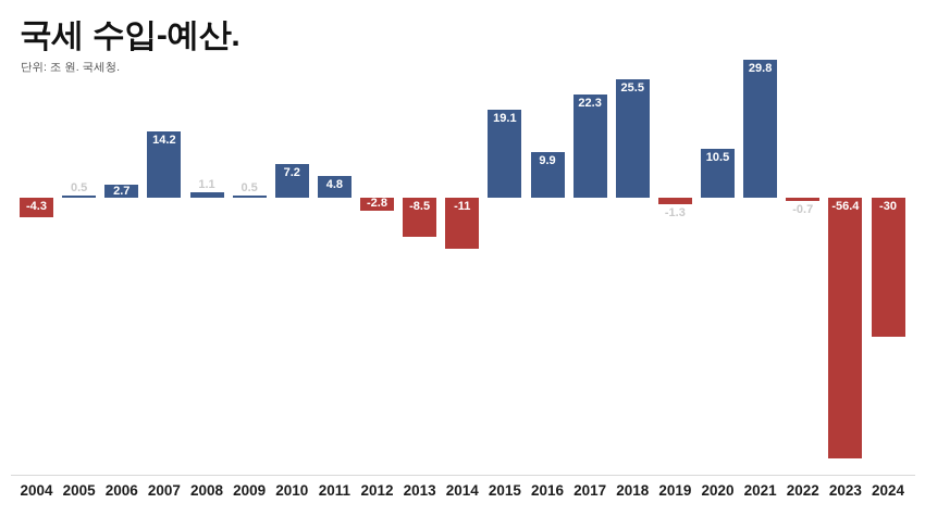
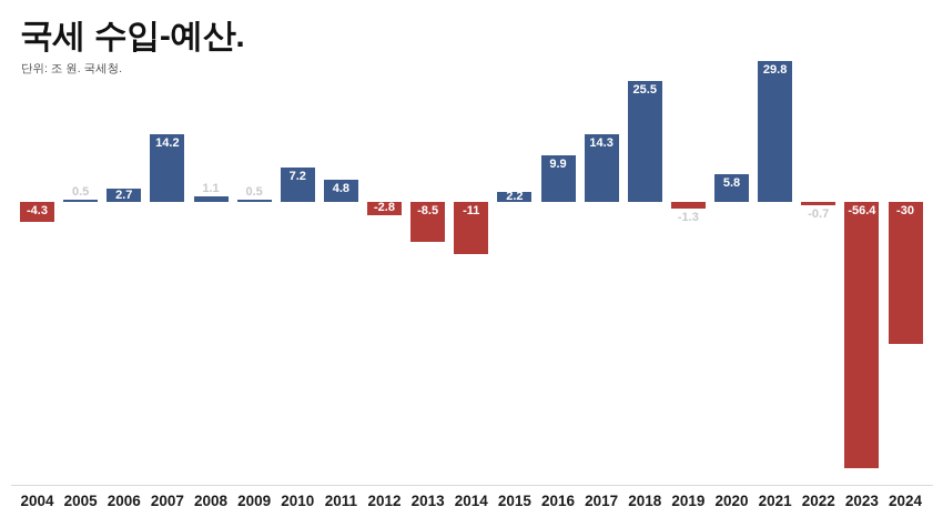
2015: 19.1 -> 2.2
2017: 22.3 -> 14.3
2020: 10.5 -> 5.8
